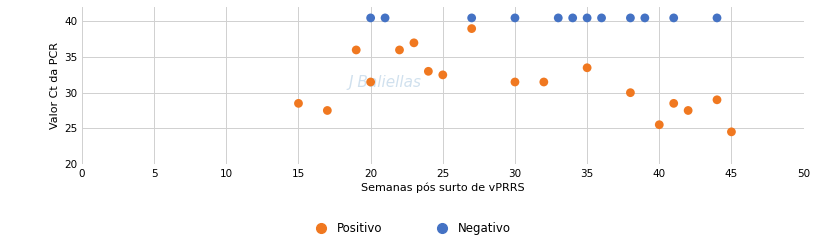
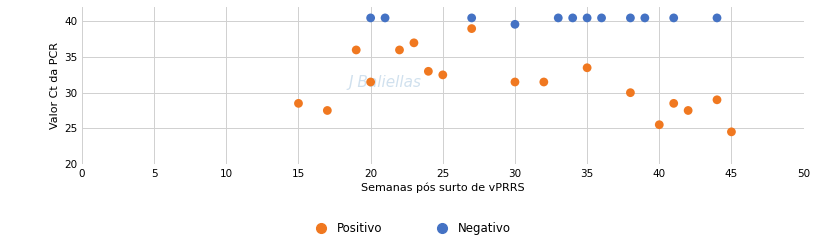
Negativo/30: 40.5 -> 39.6
